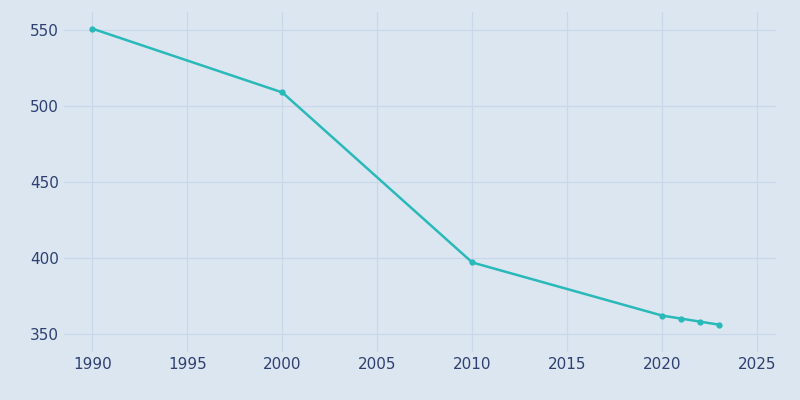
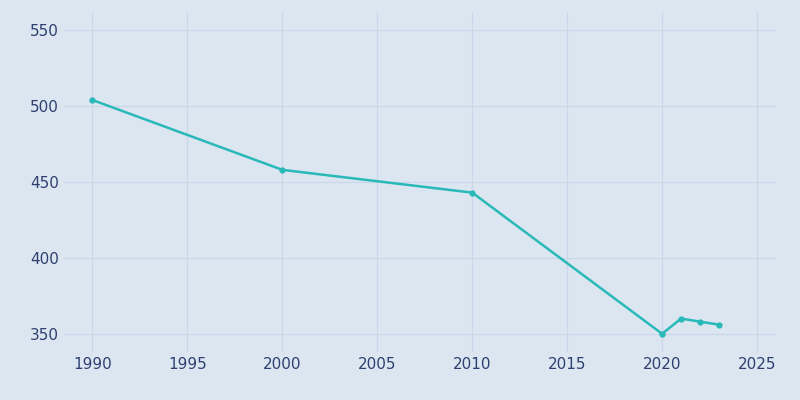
1990: 551 -> 504
2000: 509 -> 458
2010: 397 -> 443
2020: 362 -> 350
